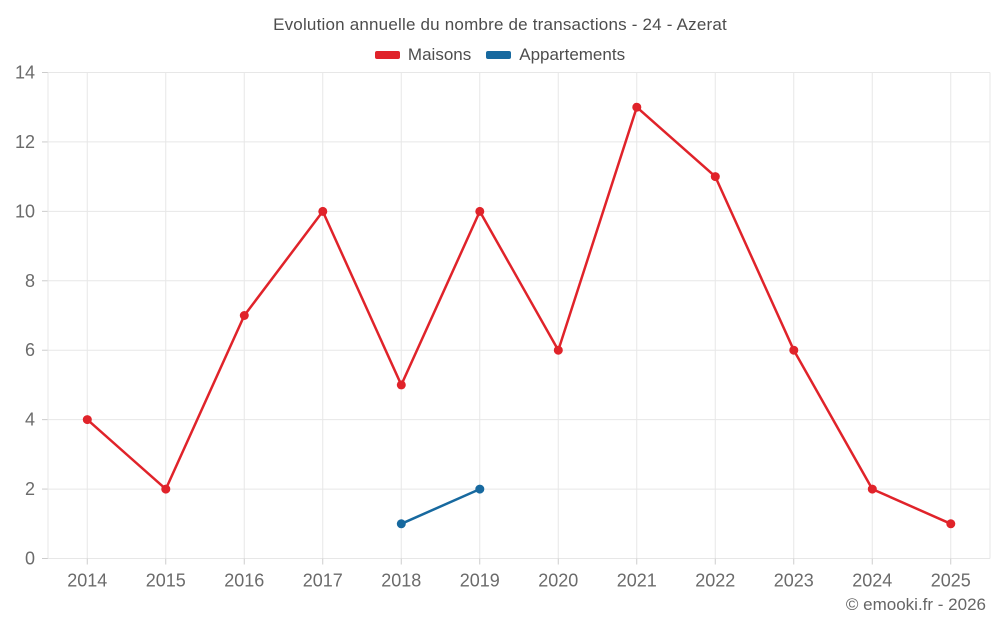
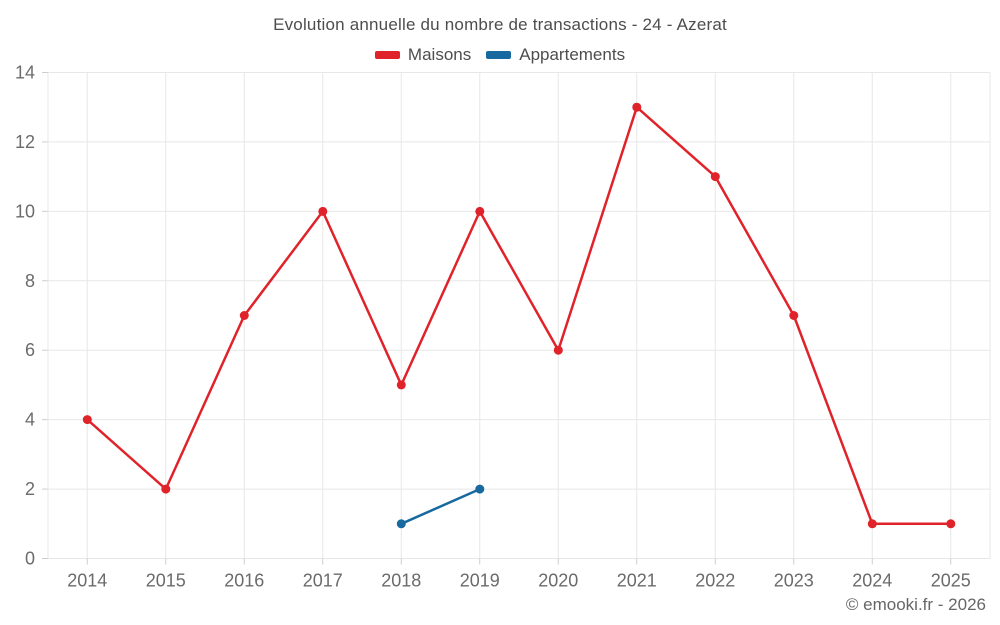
Maisons/2023: 6 -> 7
Maisons/2024: 2 -> 1
